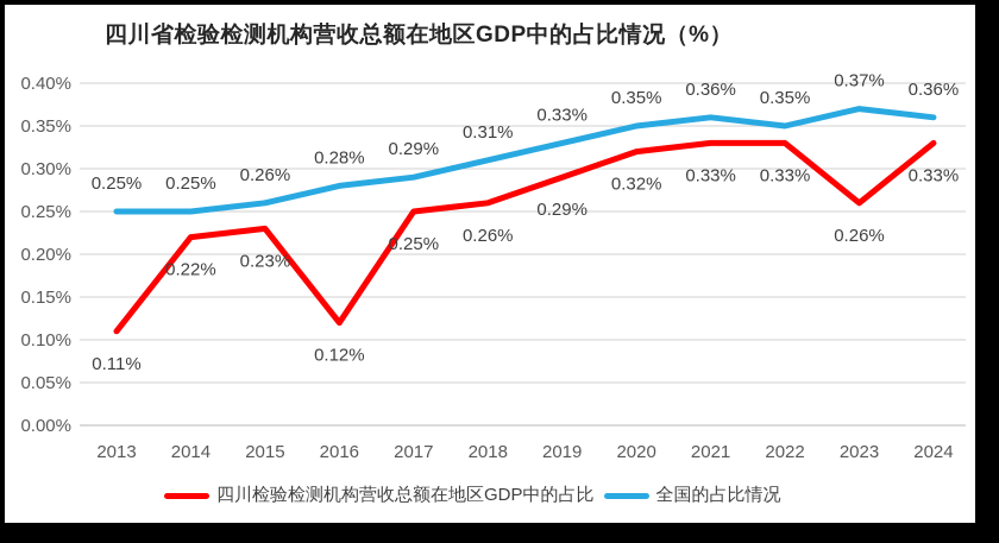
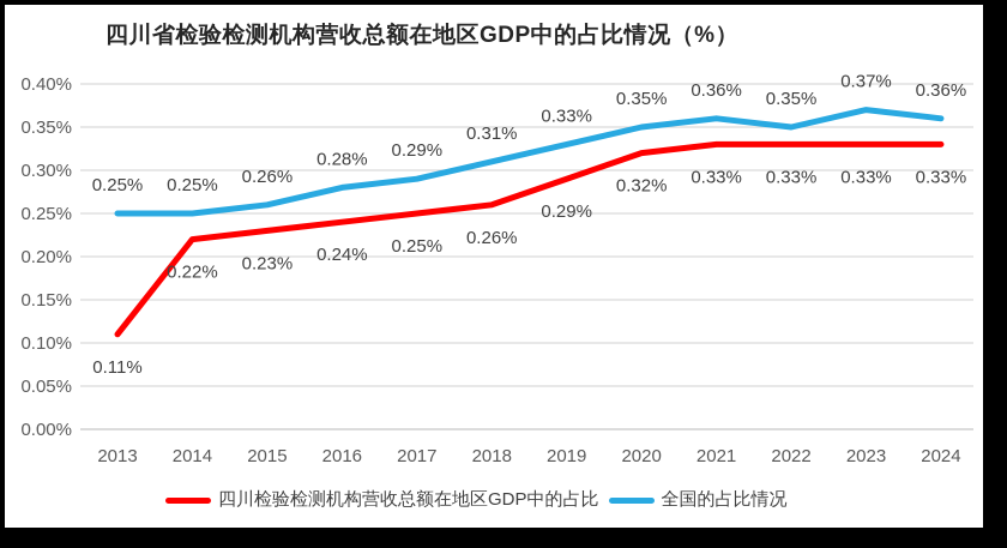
四川检验检测机构营收总额在地区GDP中的占比/2016: 0.12% -> 0.24%
四川检验检测机构营收总额在地区GDP中的占比/2023: 0.26% -> 0.33%
